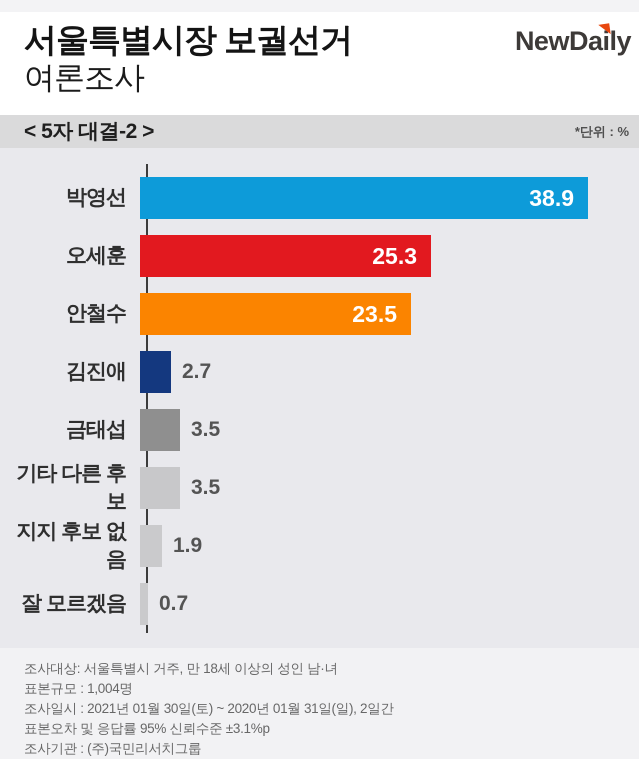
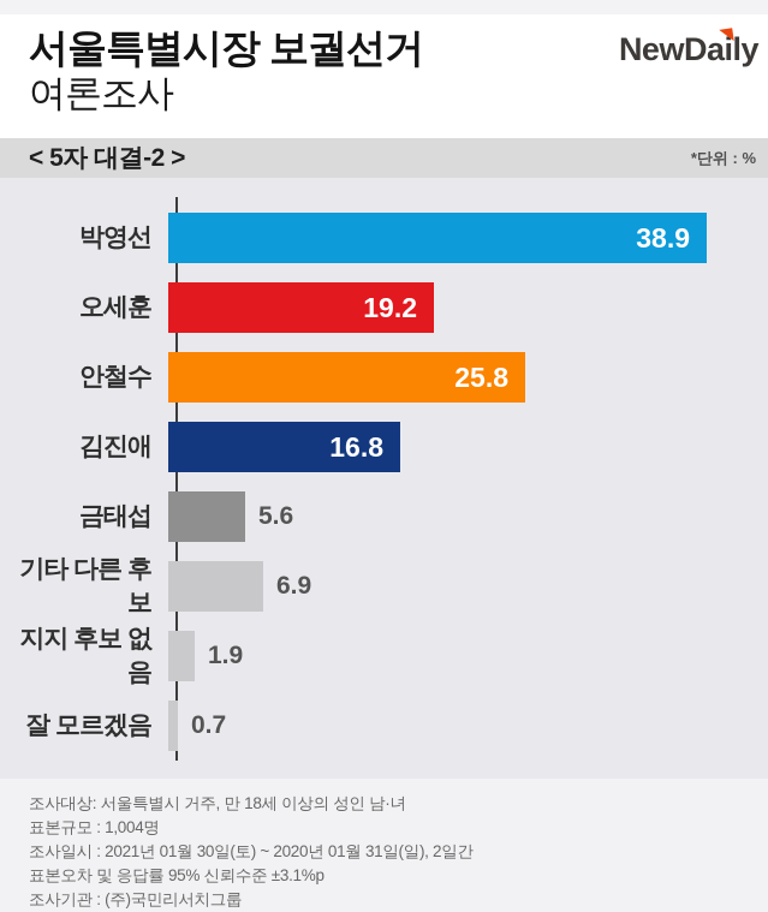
오세훈: 25.3 -> 19.2
안철수: 23.5 -> 25.8
김진애: 2.7 -> 16.8
금태섭: 3.5 -> 5.6
기타 다른 후보: 3.5 -> 6.9
